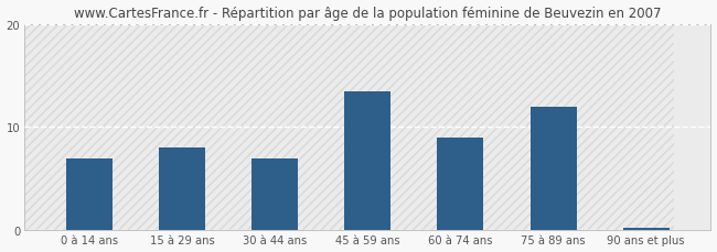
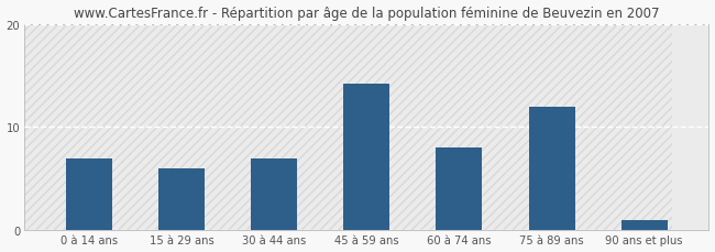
15 à 29 ans: 8.0 -> 6.0
45 à 59 ans: 13.5 -> 14.2
60 à 74 ans: 9.0 -> 8.0
90 ans et plus: 0.2 -> 1.0
